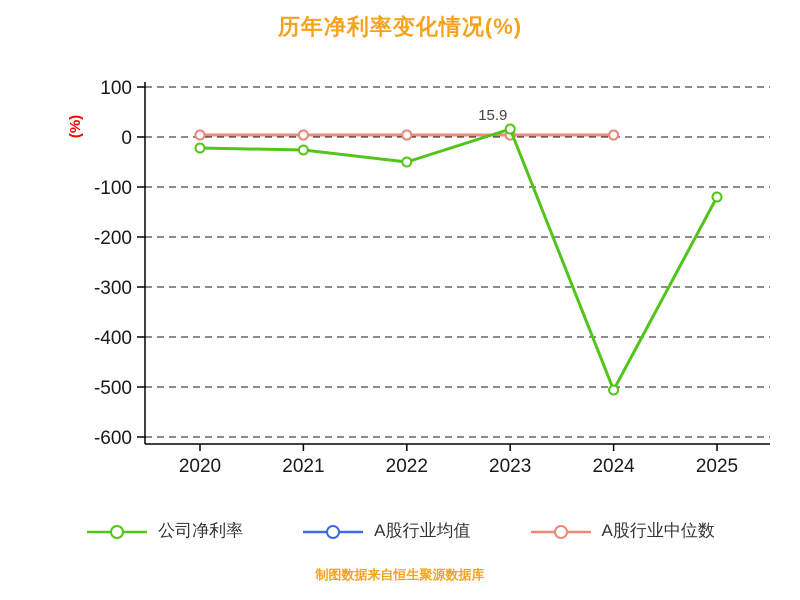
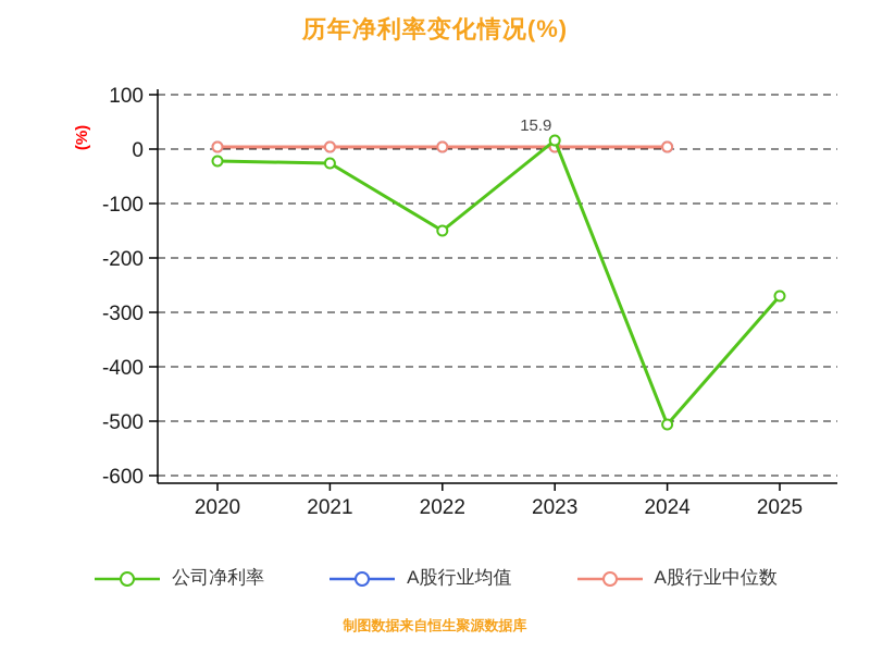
公司净利率/2022: -50 -> -150
公司净利率/2025: -120 -> -270
